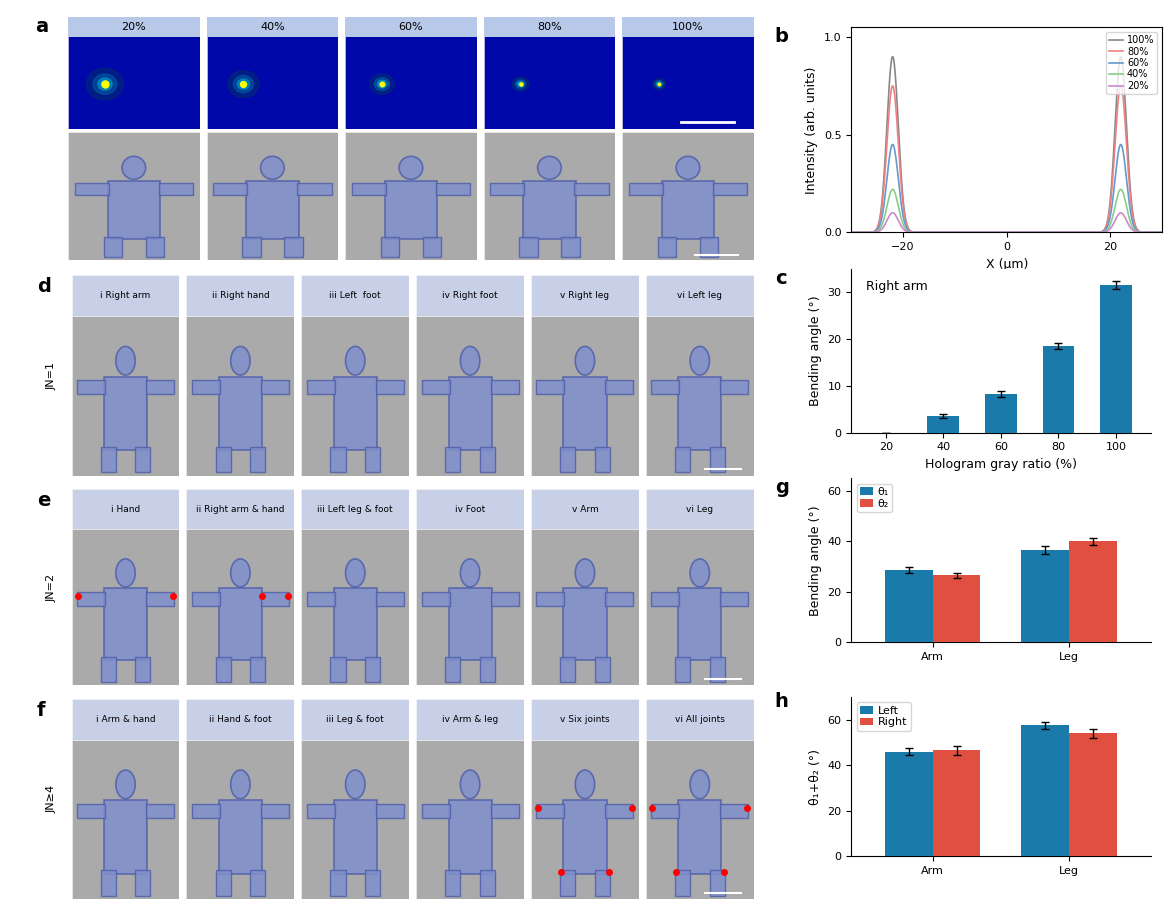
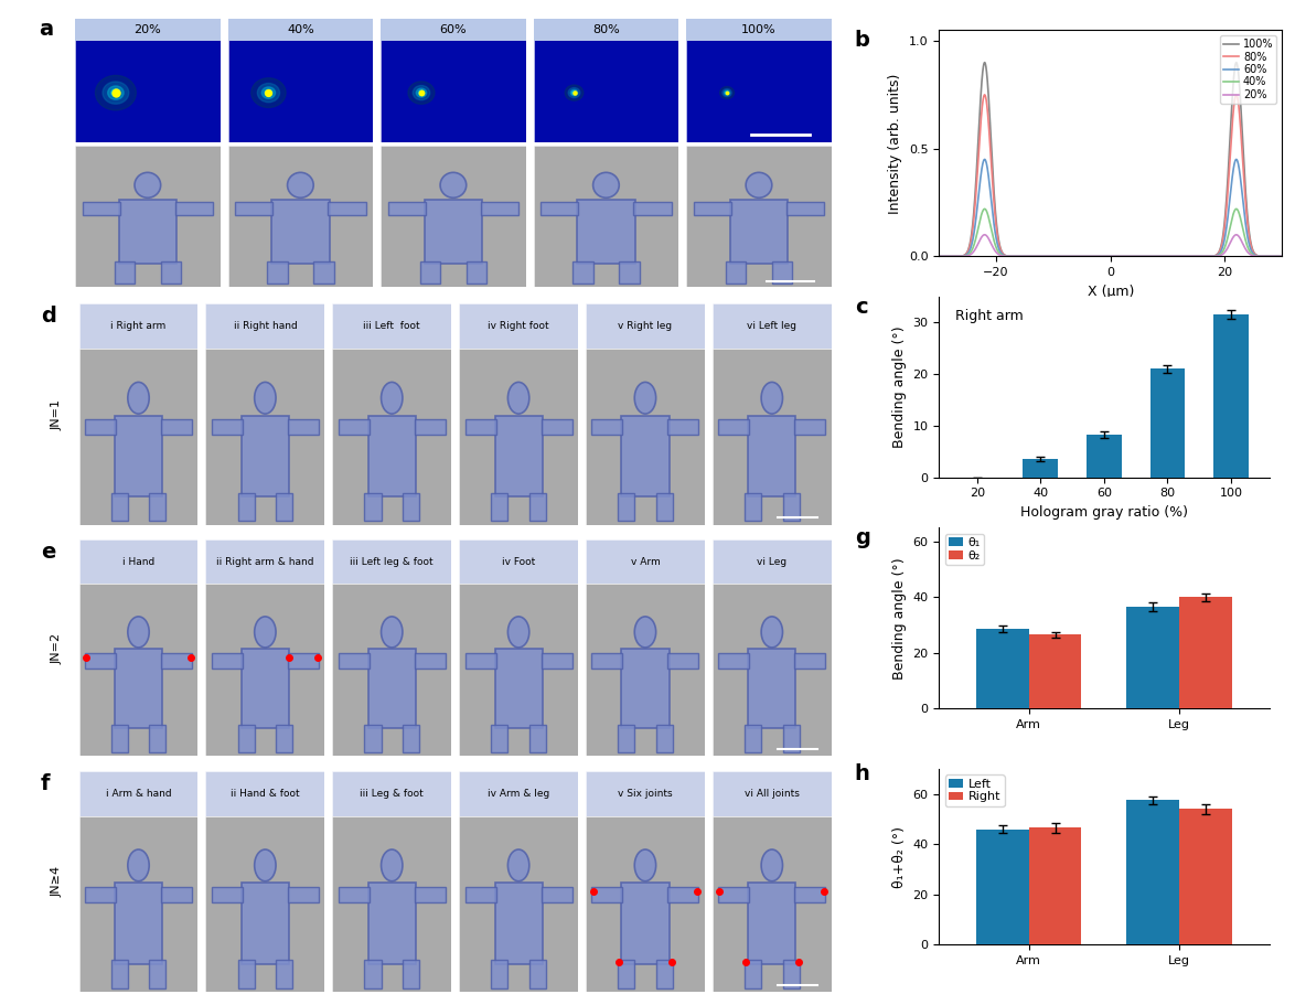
80: 18.5 -> 21.0
